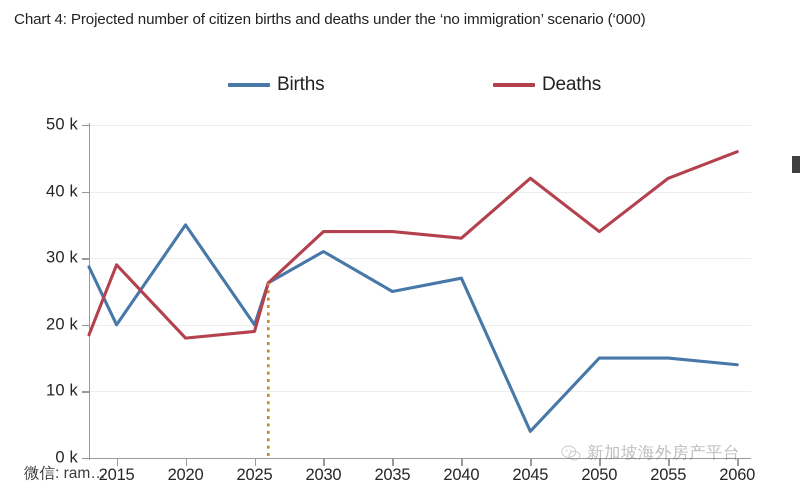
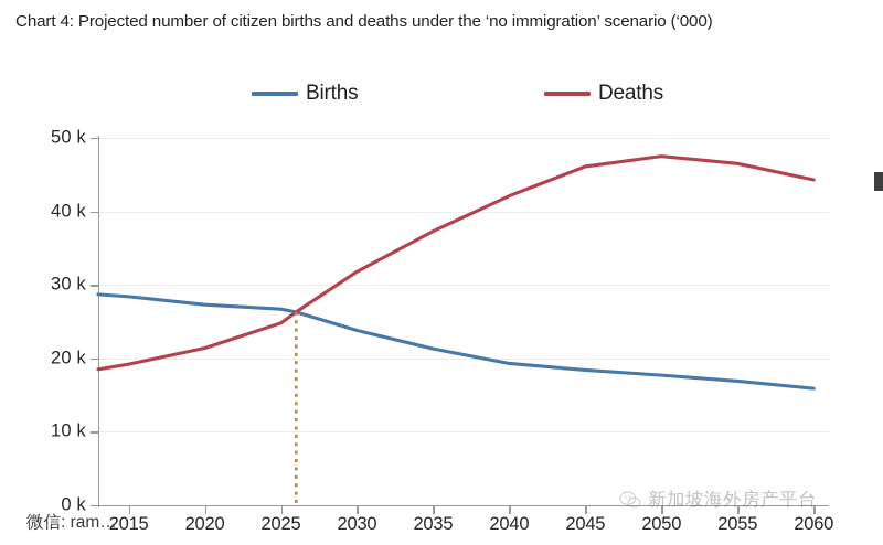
Births/2015: 20k -> 28k
Deaths/2015: 29k -> 19k
Births/2020: 35k -> 27k
Deaths/2020: 18k -> 21k
Births/2025: 20k -> 27k
Deaths/2025: 19k -> 25k
Births/2030: 31k -> 24k
Deaths/2030: 34k -> 32k
Births/2035: 25k -> 21k
Deaths/2035: 34k -> 37k
Births/2040: 27k -> 19k
Deaths/2040: 33k -> 42k
Births/2045: 4k -> 18k
Deaths/2045: 42k -> 46k
Births/2050: 15k -> 18k
Deaths/2050: 34k -> 48k
Births/2055: 15k -> 17k
Deaths/2055: 42k -> 46k
Births/2060: 14k -> 16k
Deaths/2060: 46k -> 44k
